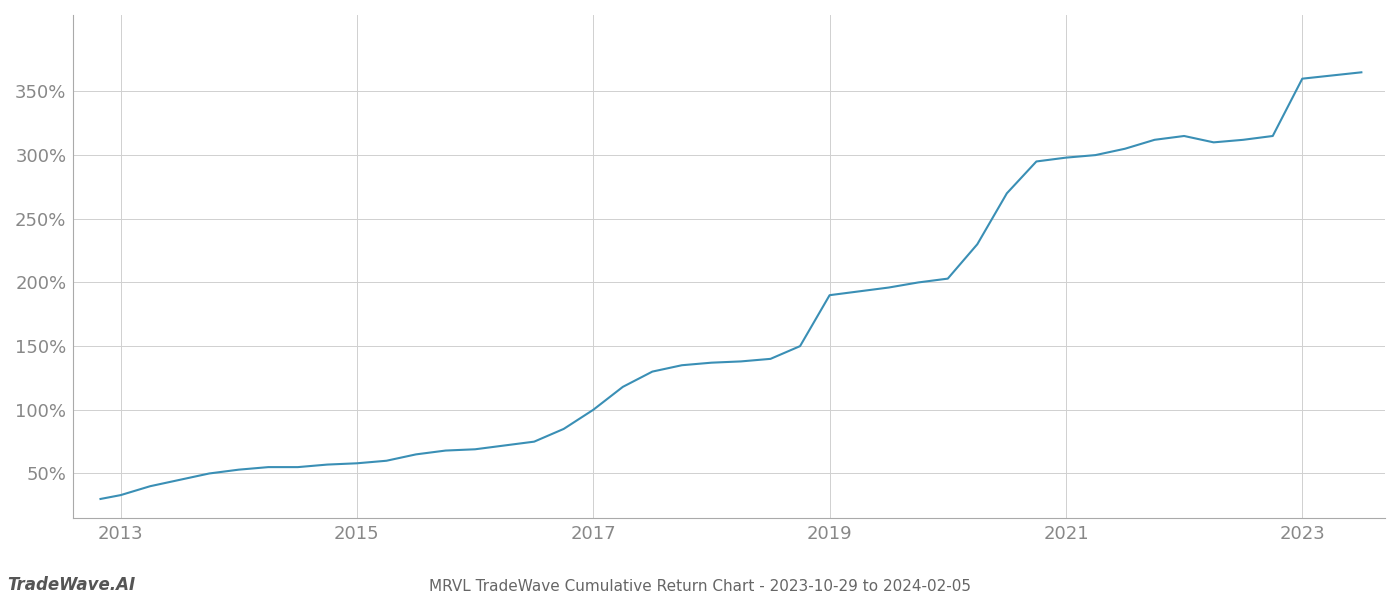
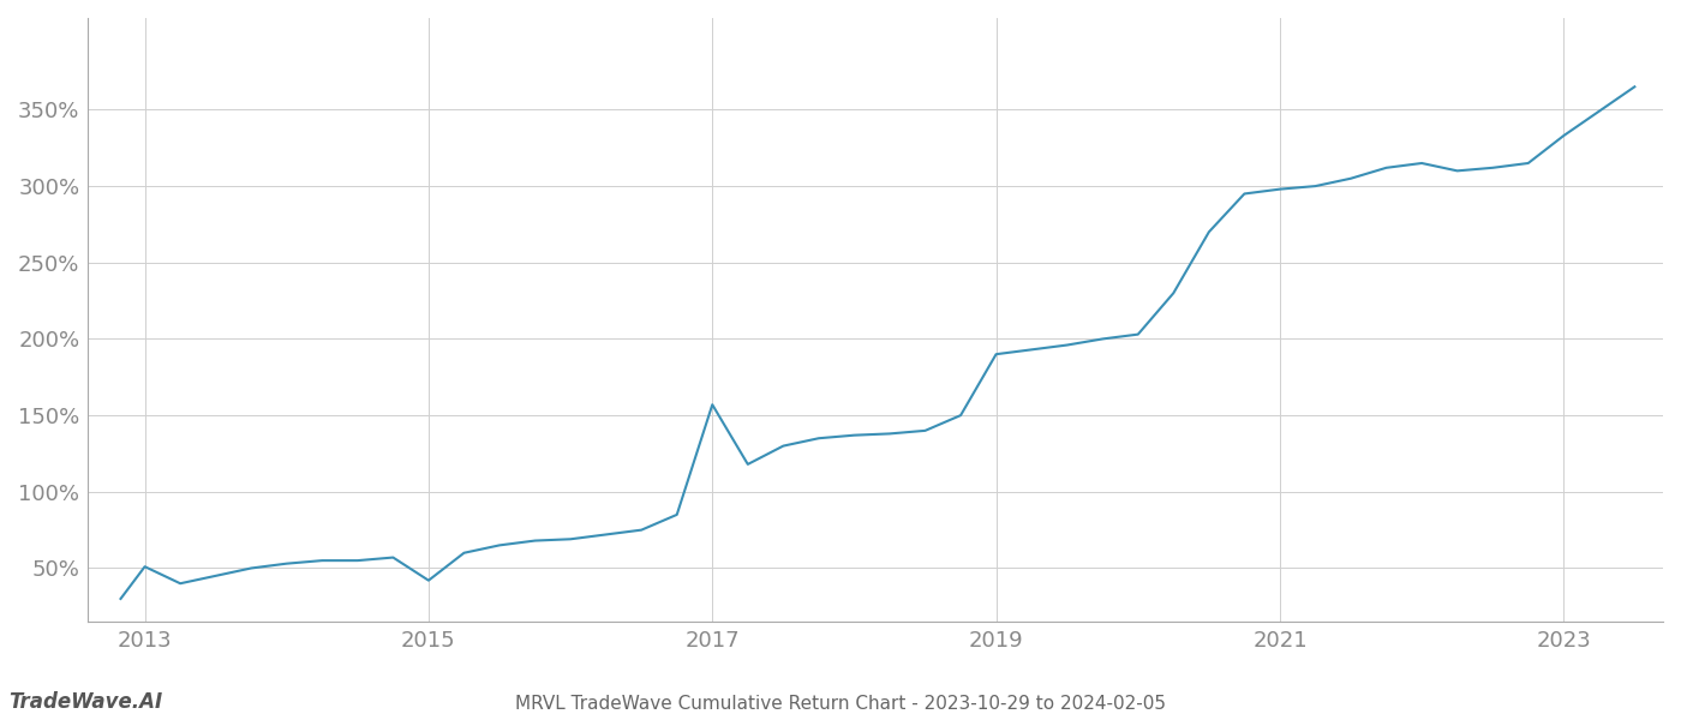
2013: 33% -> 51%
2015: 58% -> 42%
2017: 100% -> 157%
2023: 360% -> 333%
